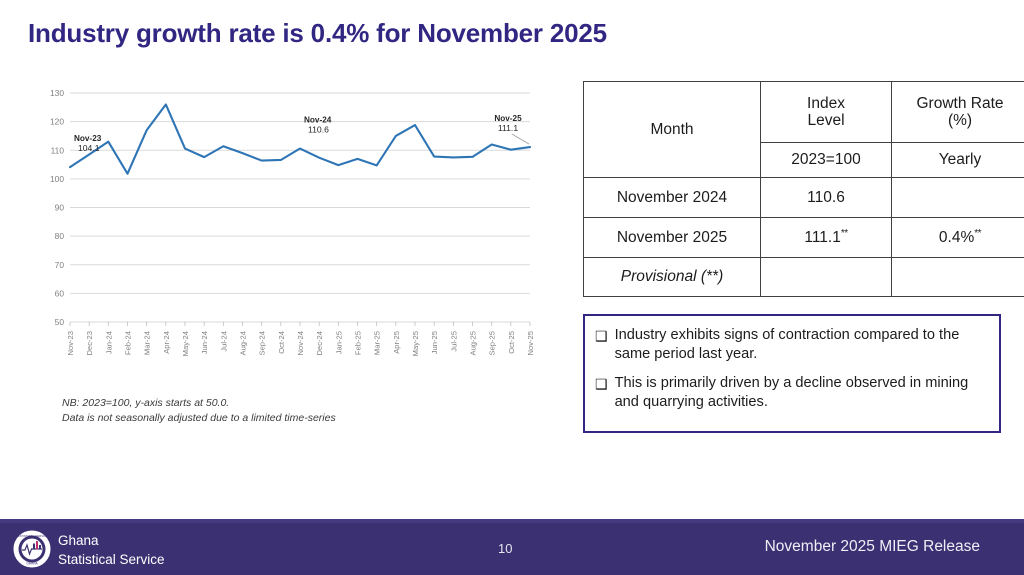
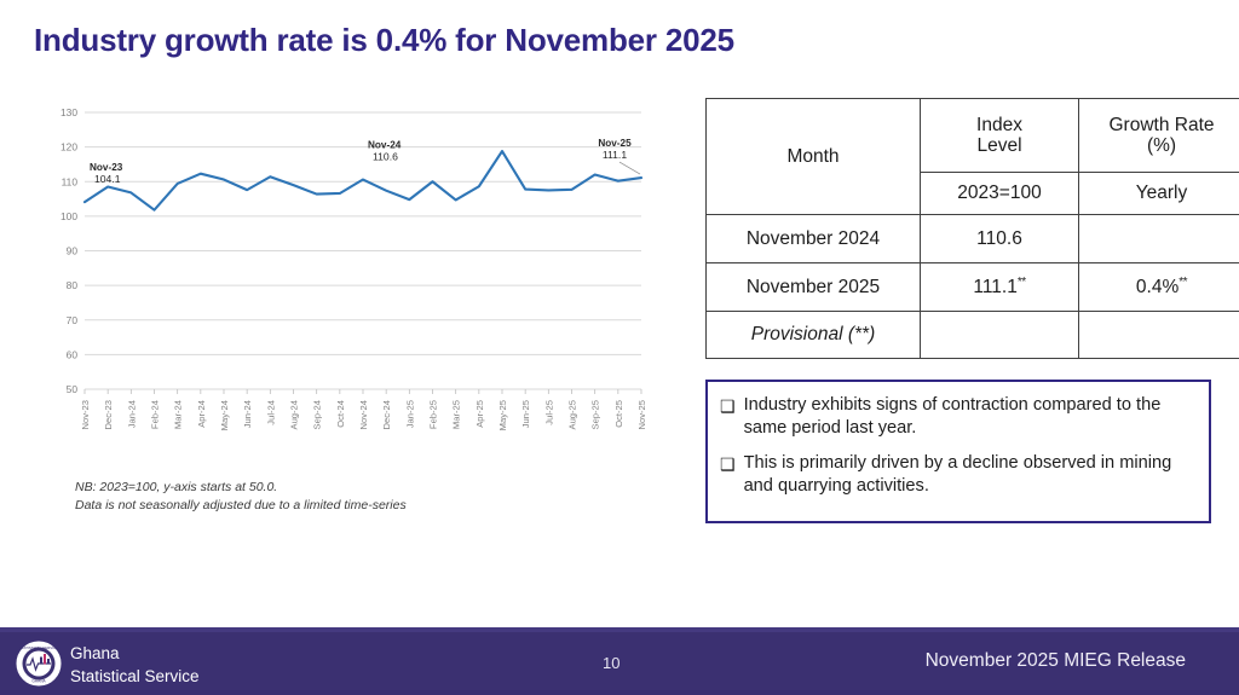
Jan-24: 113 -> 107
Mar-24: 117 -> 109
Apr-24: 126 -> 112
Feb-25: 107 -> 110
Apr-25: 115 -> 109
